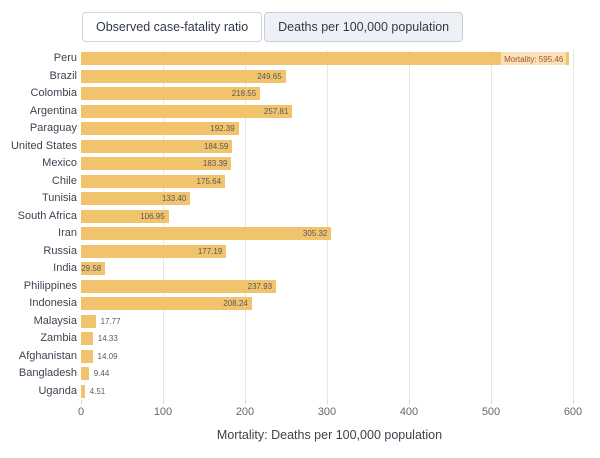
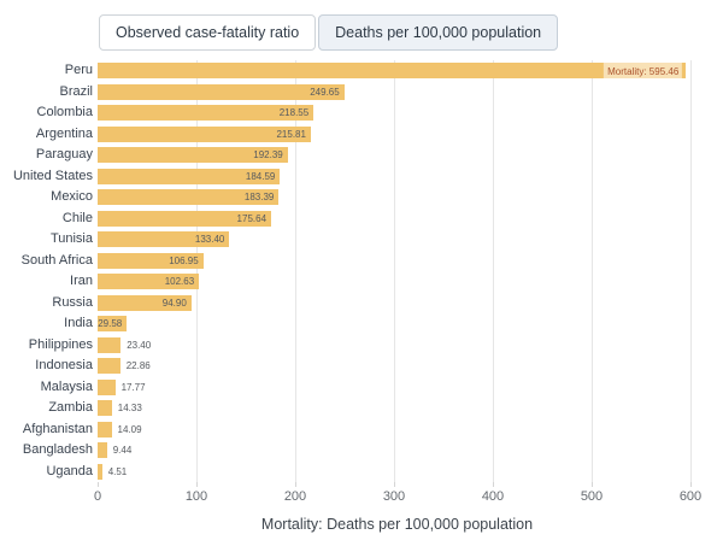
Argentina: 257.81 -> 215.81
Iran: 305.32 -> 102.63
Russia: 177.19 -> 94.90
Philippines: 237.93 -> 23.40
Indonesia: 208.24 -> 22.86
